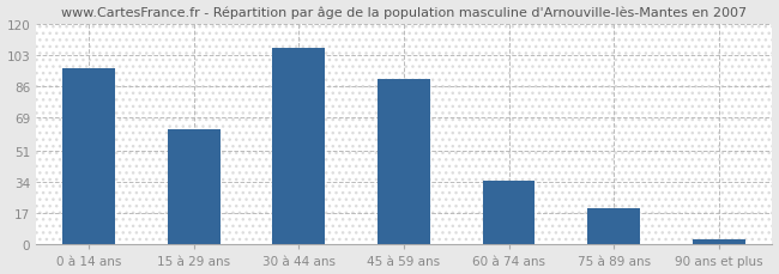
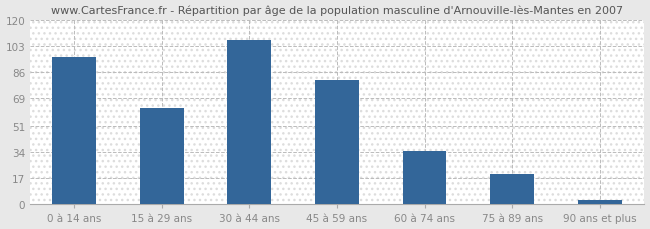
45 à 59 ans: 90 -> 81
